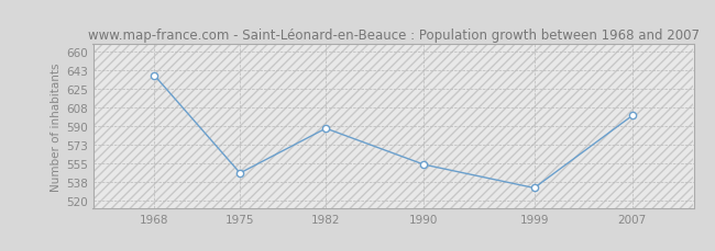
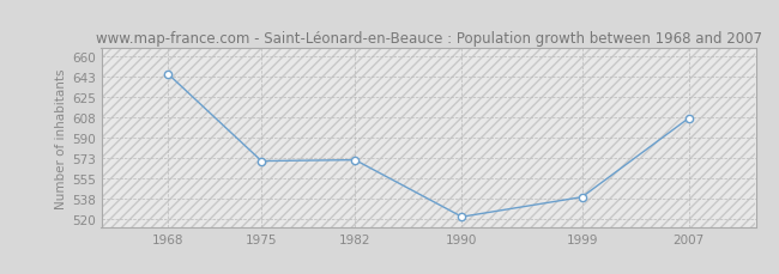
1968: 638 -> 645
1975: 546 -> 570
1982: 588 -> 571
1990: 554 -> 522
1999: 532 -> 539
2007: 600 -> 607
